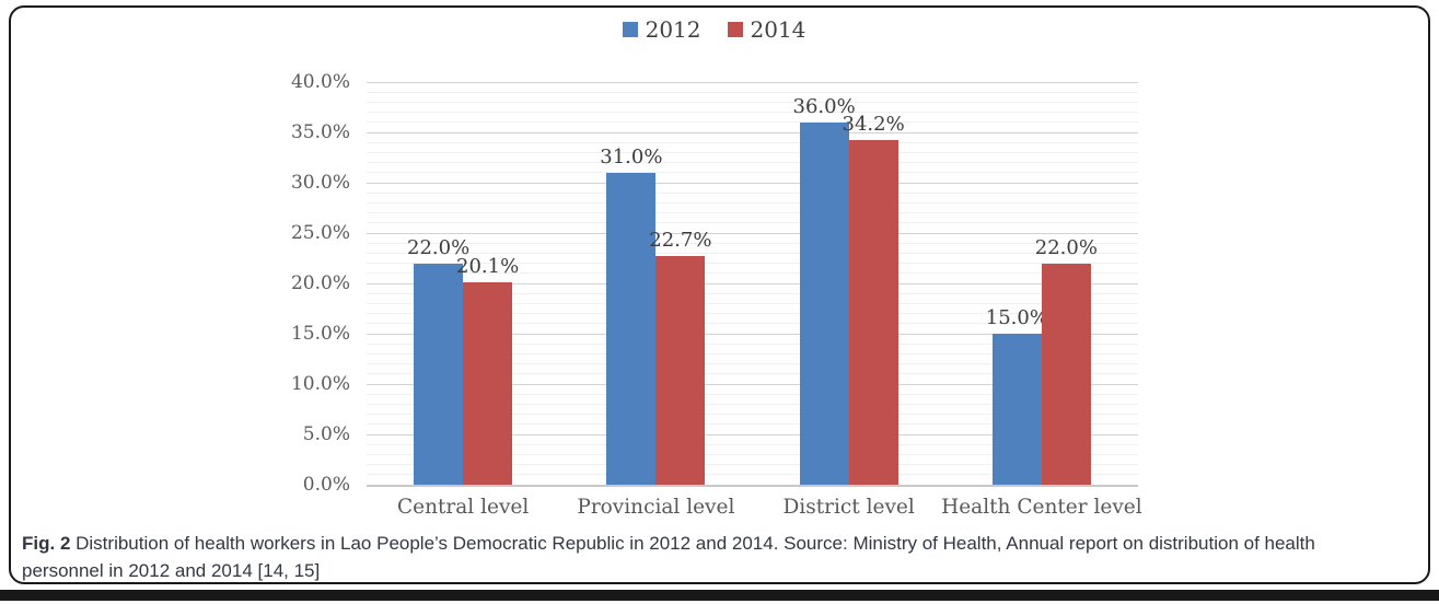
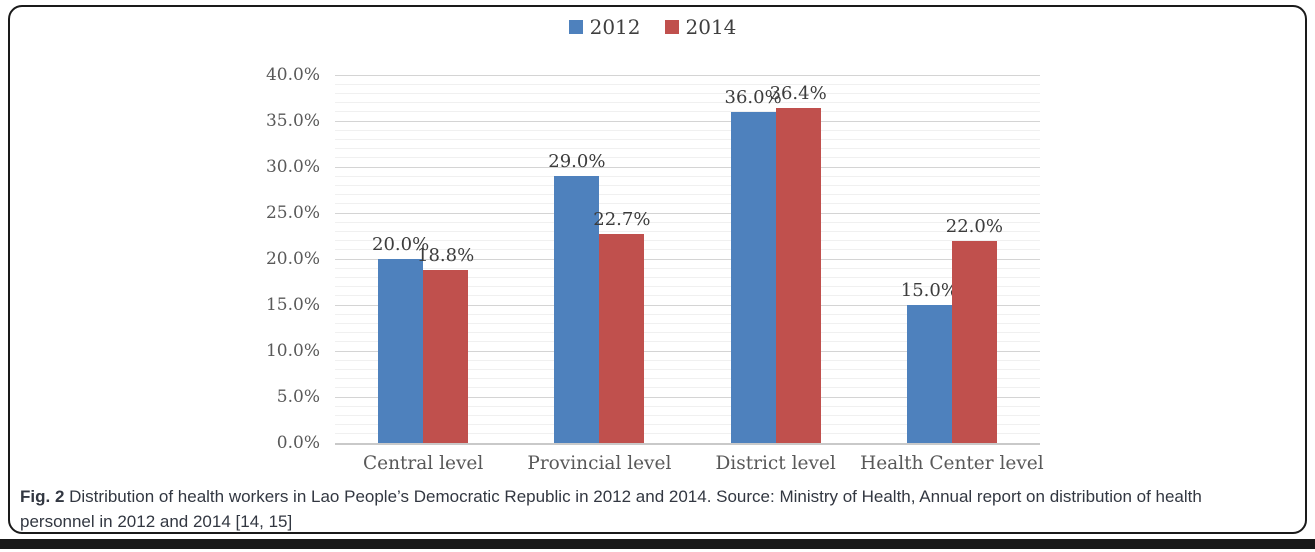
2012/Central level: 22.0% -> 20.0%
2014/Central level: 20.1% -> 18.8%
2012/Provincial level: 31.0% -> 29.0%
2014/District level: 34.2% -> 36.4%
